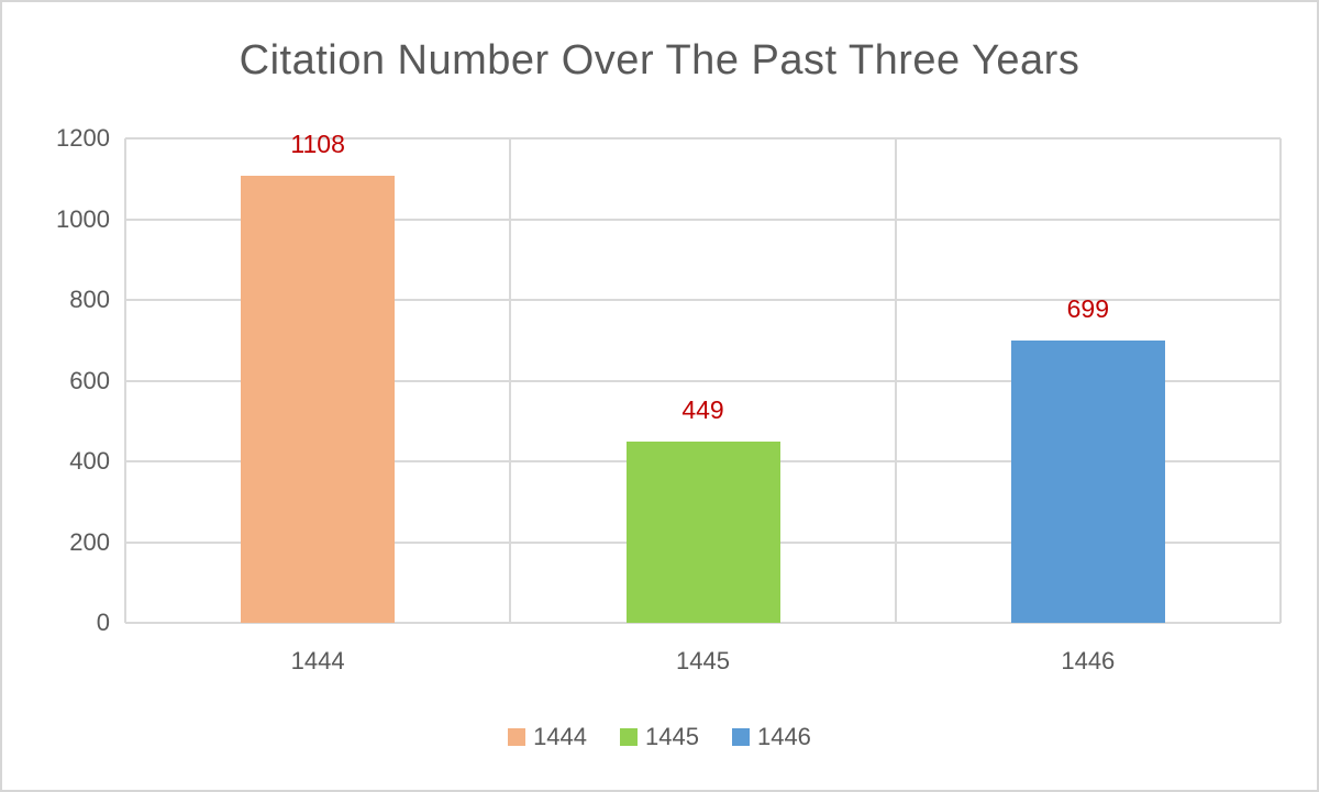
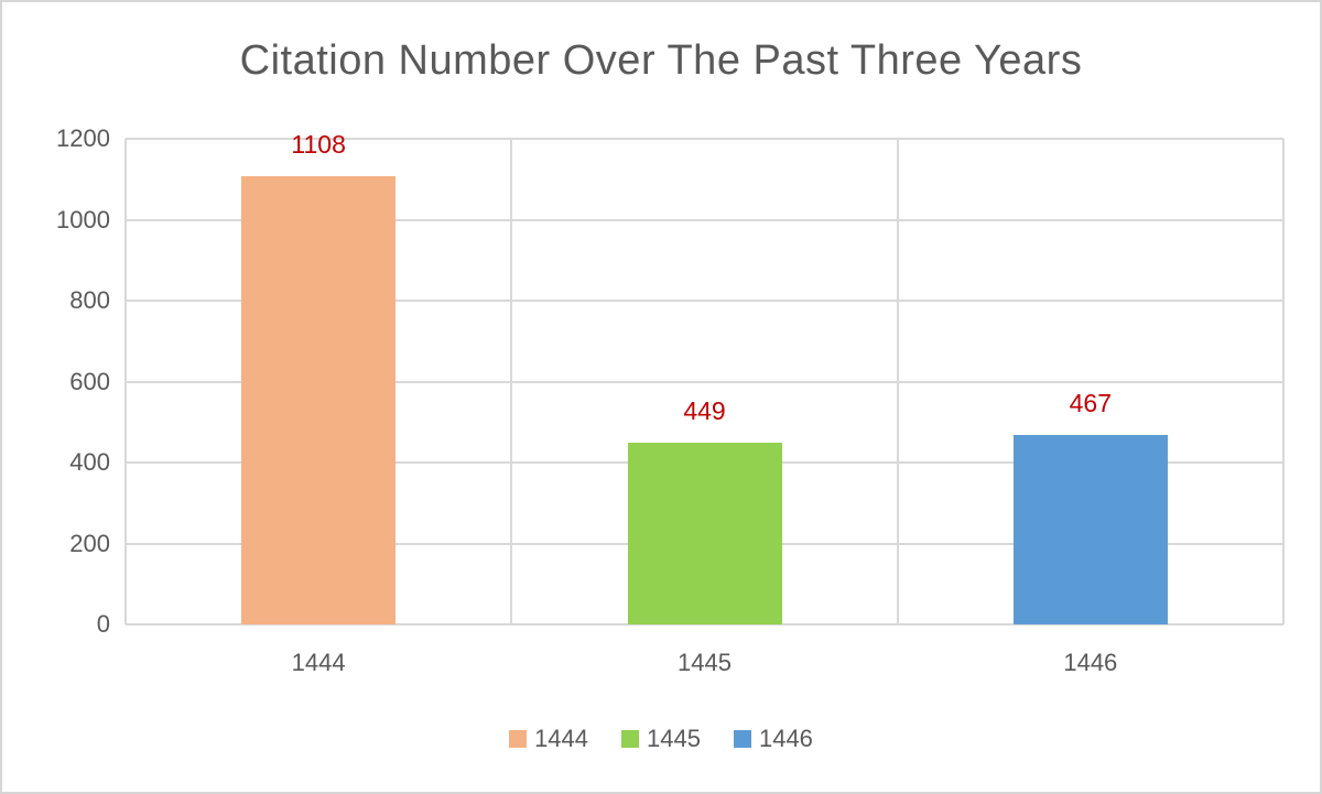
1446: 699 -> 467
